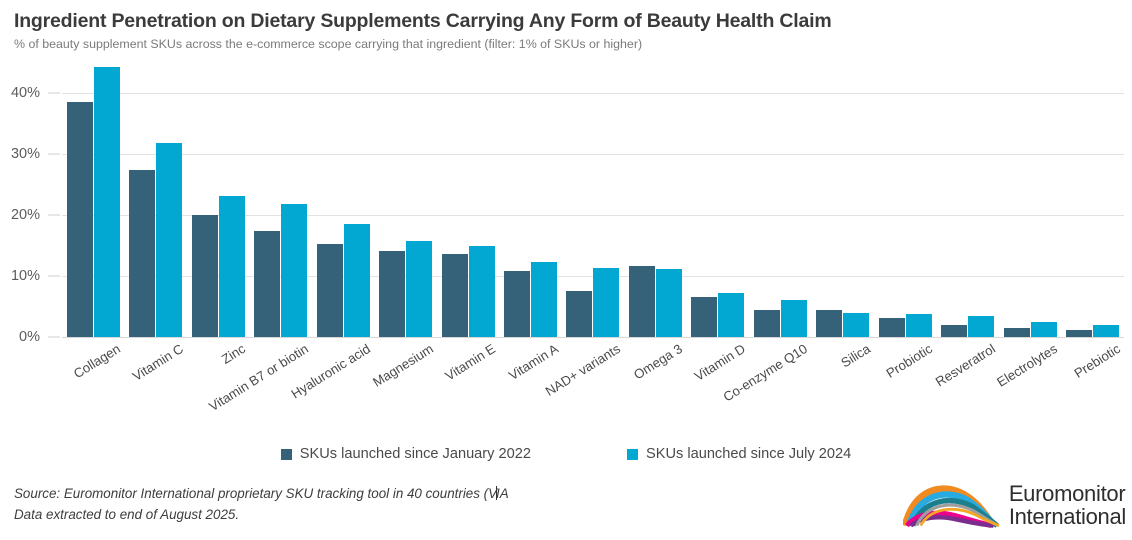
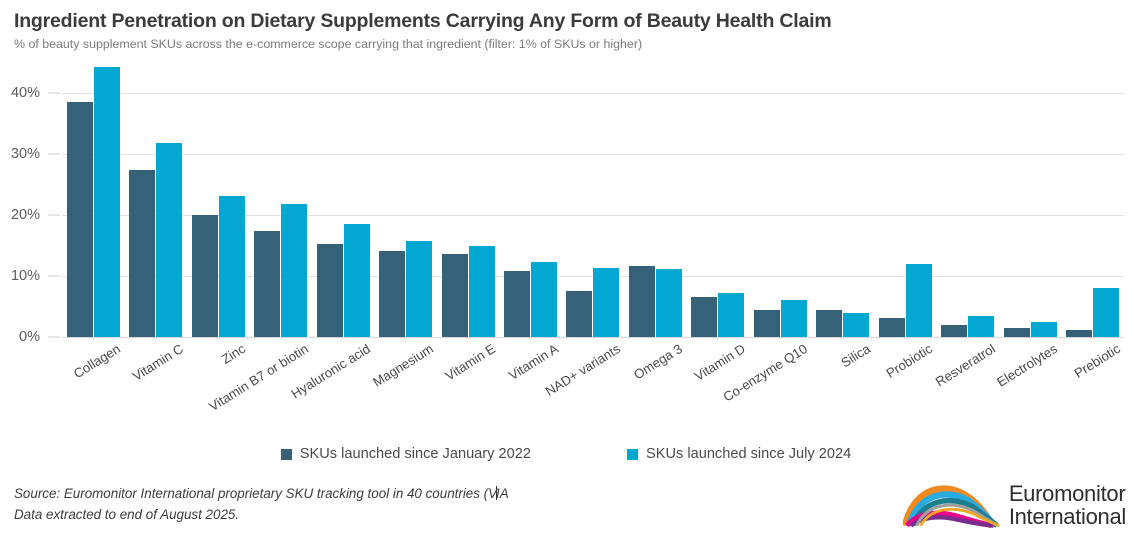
SKUs launched since July 2024/Probiotic: 4% -> 12%
SKUs launched since July 2024/Prebiotic: 2% -> 8%
